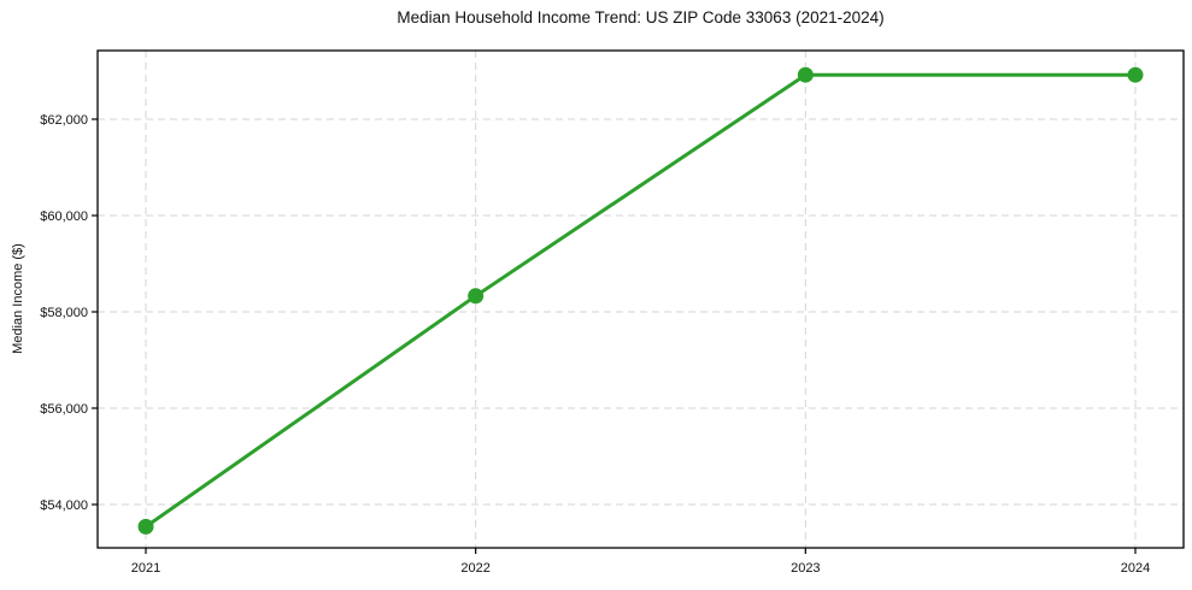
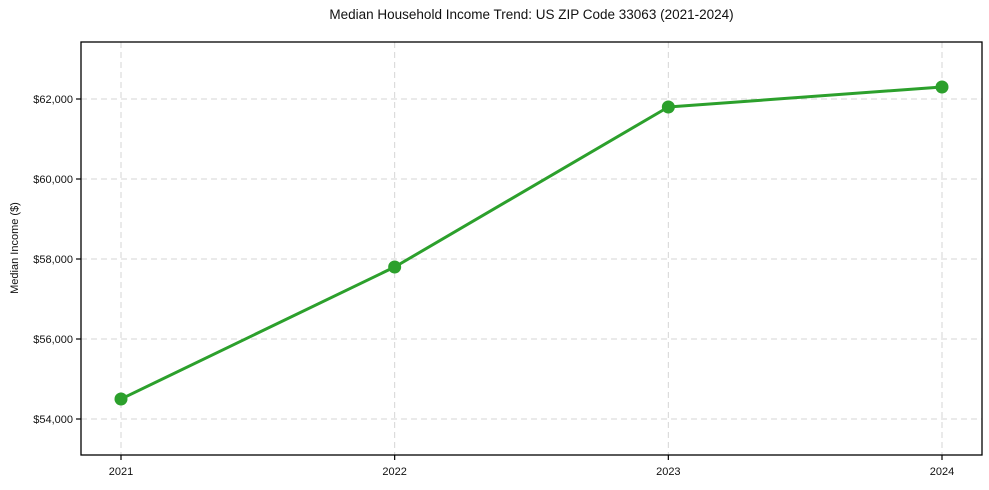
2021: $53500 -> $54500
2022: $58300 -> $57800
2023: $62900 -> $61800
2024: $62900 -> $62300
